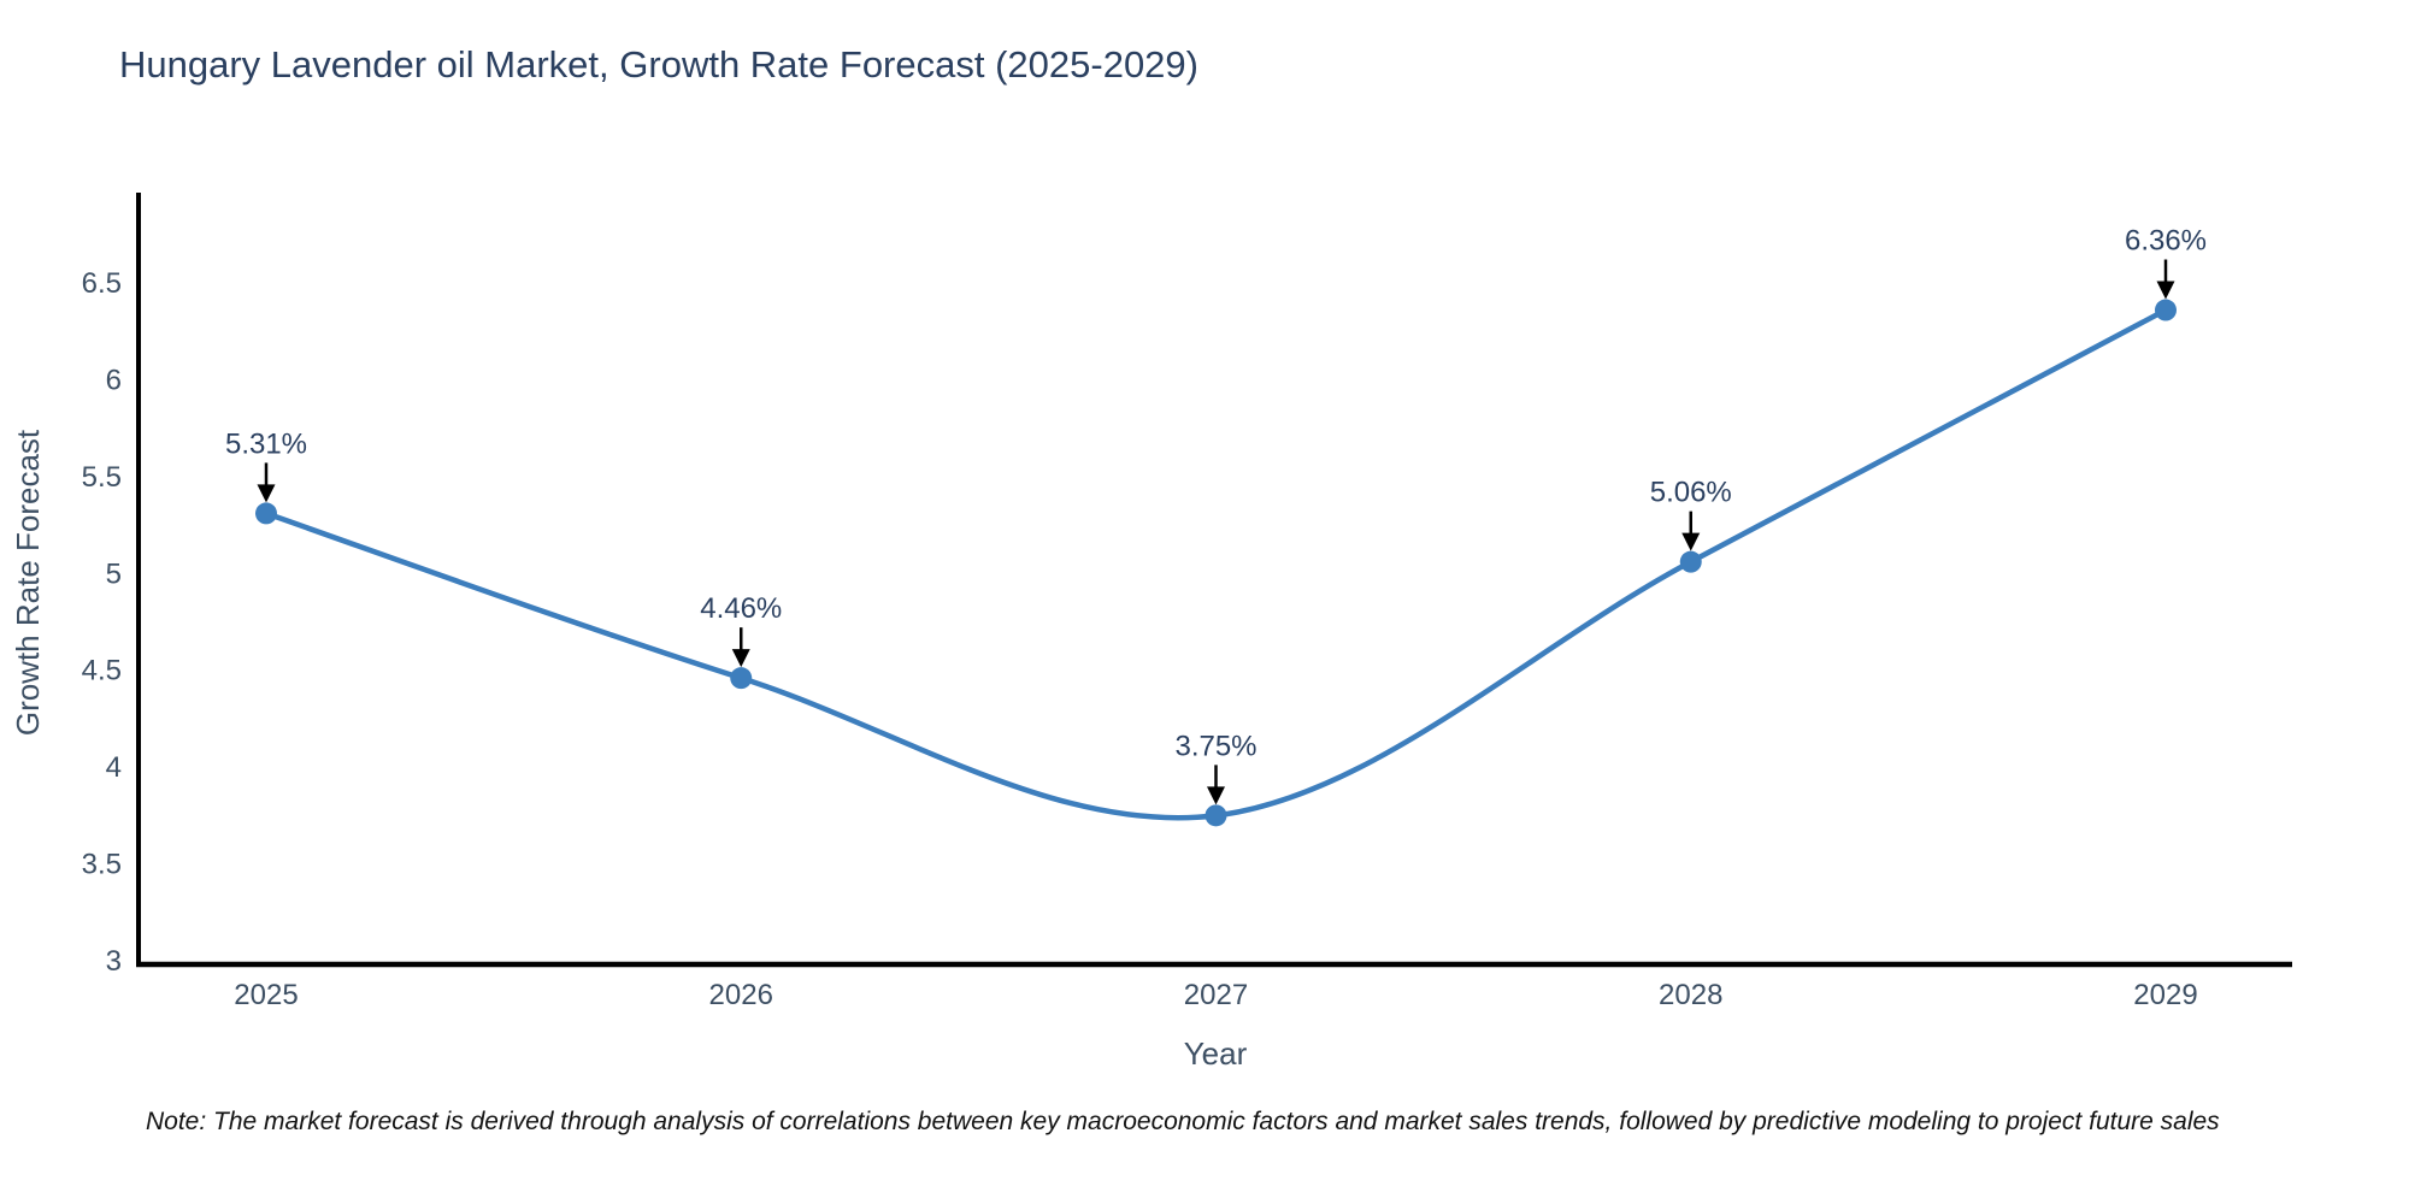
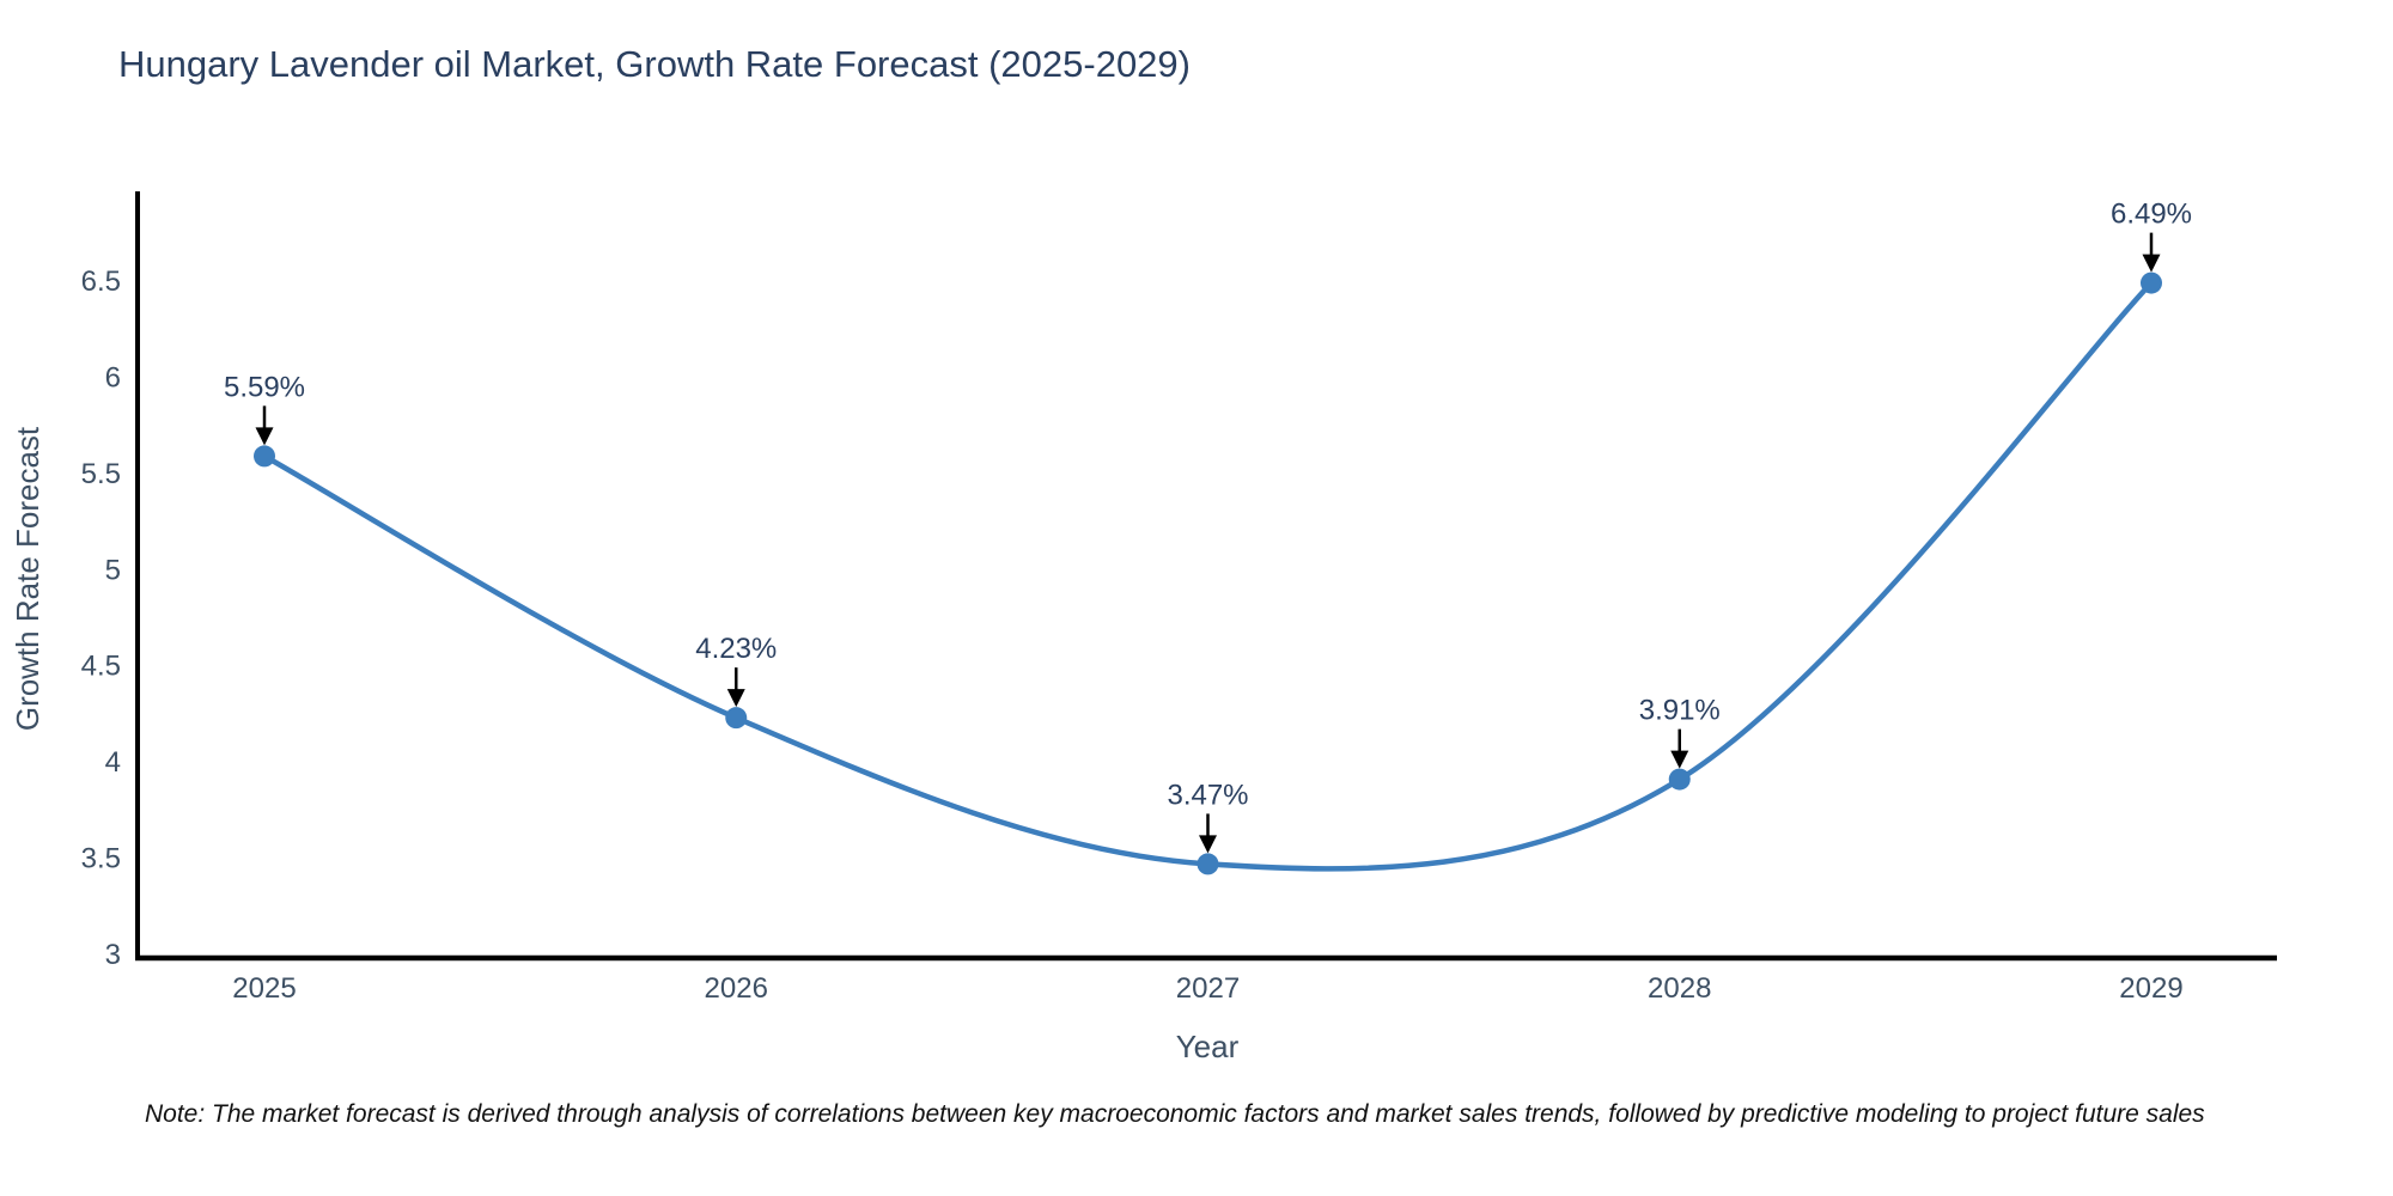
2025: 5.31% -> 5.59%
2026: 4.46% -> 4.23%
2027: 3.75% -> 3.47%
2028: 5.06% -> 3.91%
2029: 6.36% -> 6.49%
